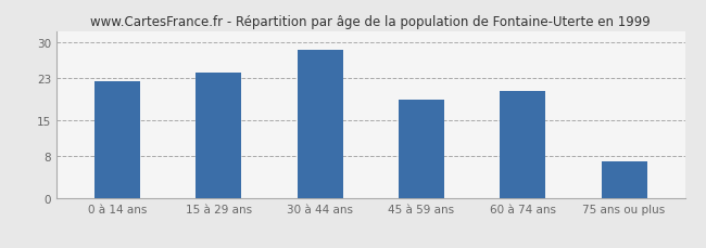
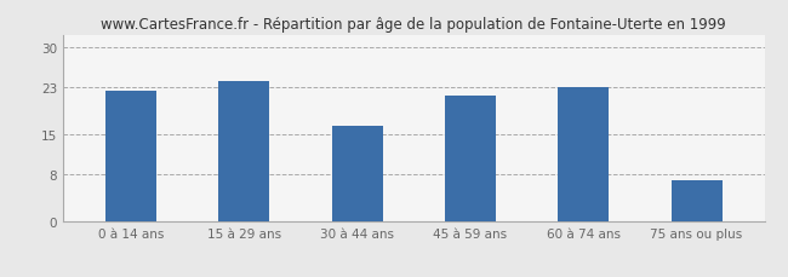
30 à 44 ans: 28.5 -> 16.5
45 à 59 ans: 19.0 -> 21.5
60 à 74 ans: 20.5 -> 23.0
